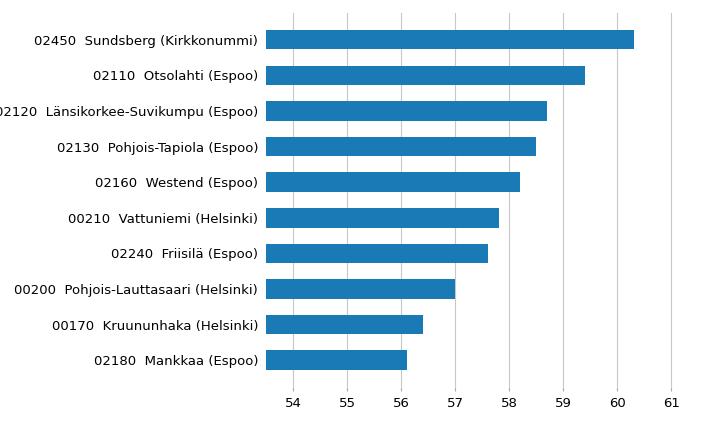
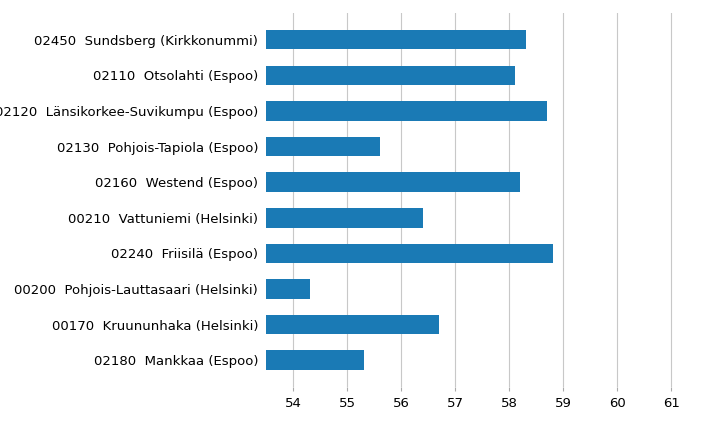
02450 Sundsberg (Kirkkonummi): 60.3 -> 58.3
02110 Otsolahti (Espoo): 59.4 -> 58.1
02130 Pohjois-Tapiola (Espoo): 58.5 -> 55.6
00210 Vattuniemi (Helsinki): 57.8 -> 56.4
02240 Friisilä (Espoo): 57.6 -> 58.8
00200 Pohjois-Lauttasaari (Helsinki): 57.0 -> 54.3
00170 Kruununhaka (Helsinki): 56.4 -> 56.7
02180 Mankkaa (Espoo): 56.1 -> 55.3
